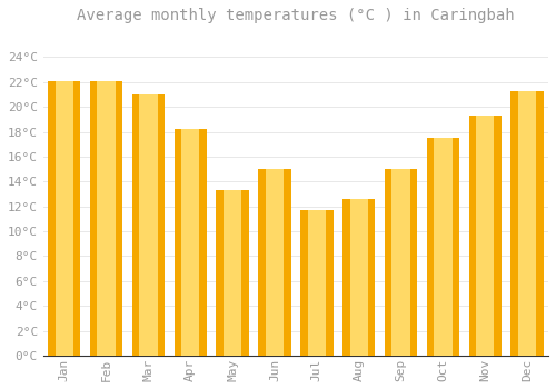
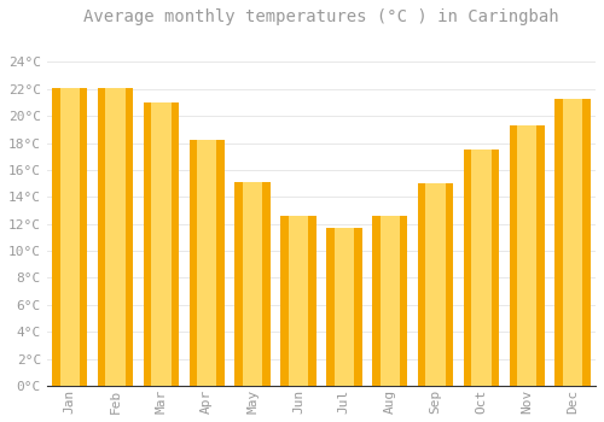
May: 13.3°C -> 15.1°C
Jun: 15.0°C -> 12.6°C
